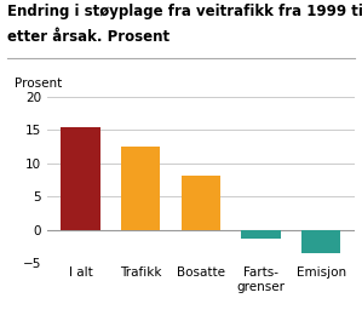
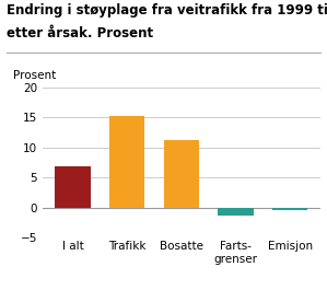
I alt: 15.3 -> 6.8
Trafikk: 12.5 -> 15.2
Bosatte: 8.2 -> 11.2
Emisjon: -3.5 -> -0.4
